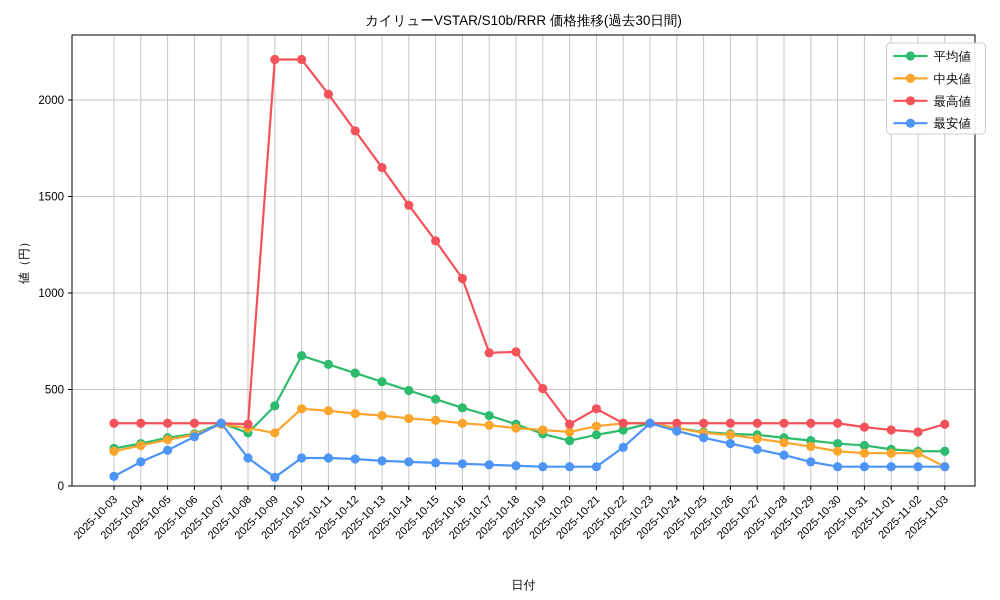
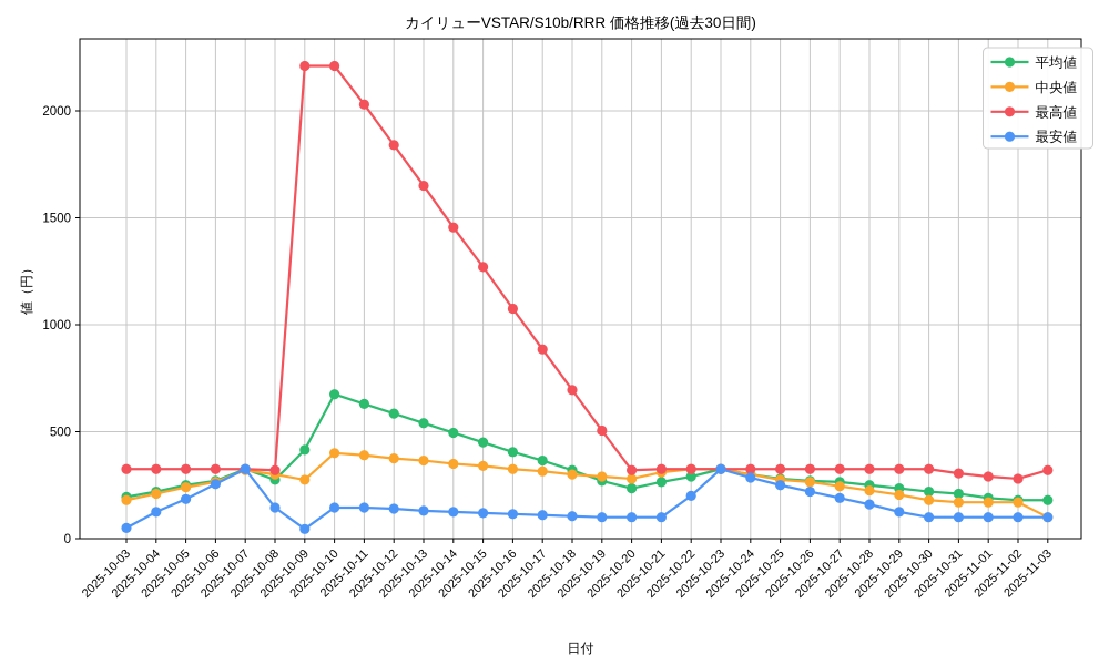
最高値/2025-10-17: 690 -> 880
最高値/2025-10-21: 400 -> 320
